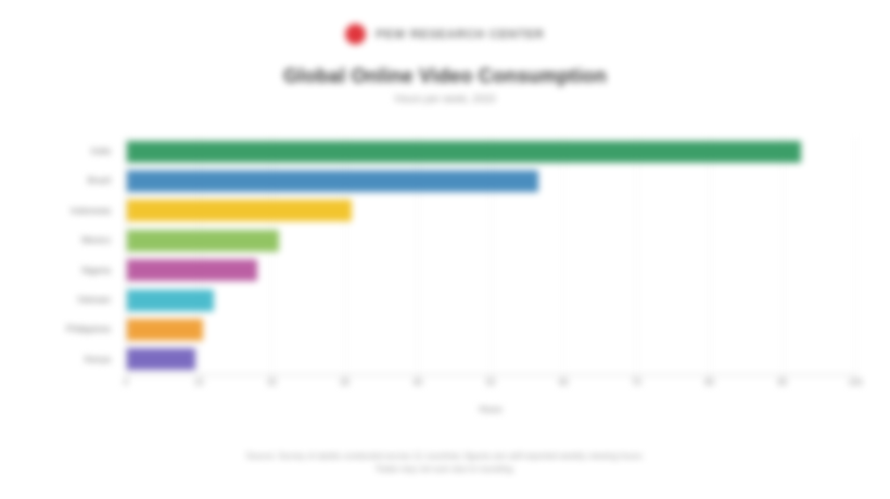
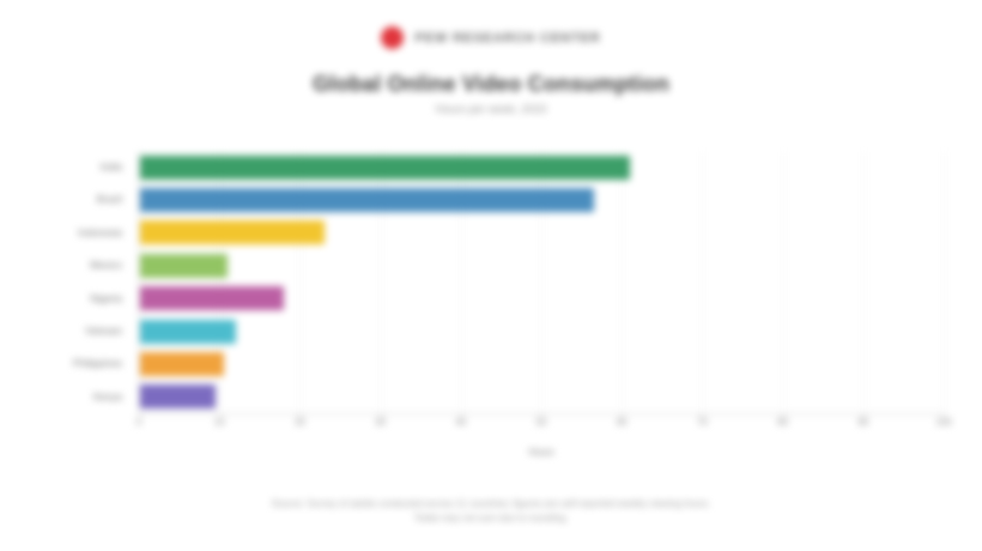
India: 92 -> 61
Indonesia: 31 -> 23
Mexico: 21 -> 11
